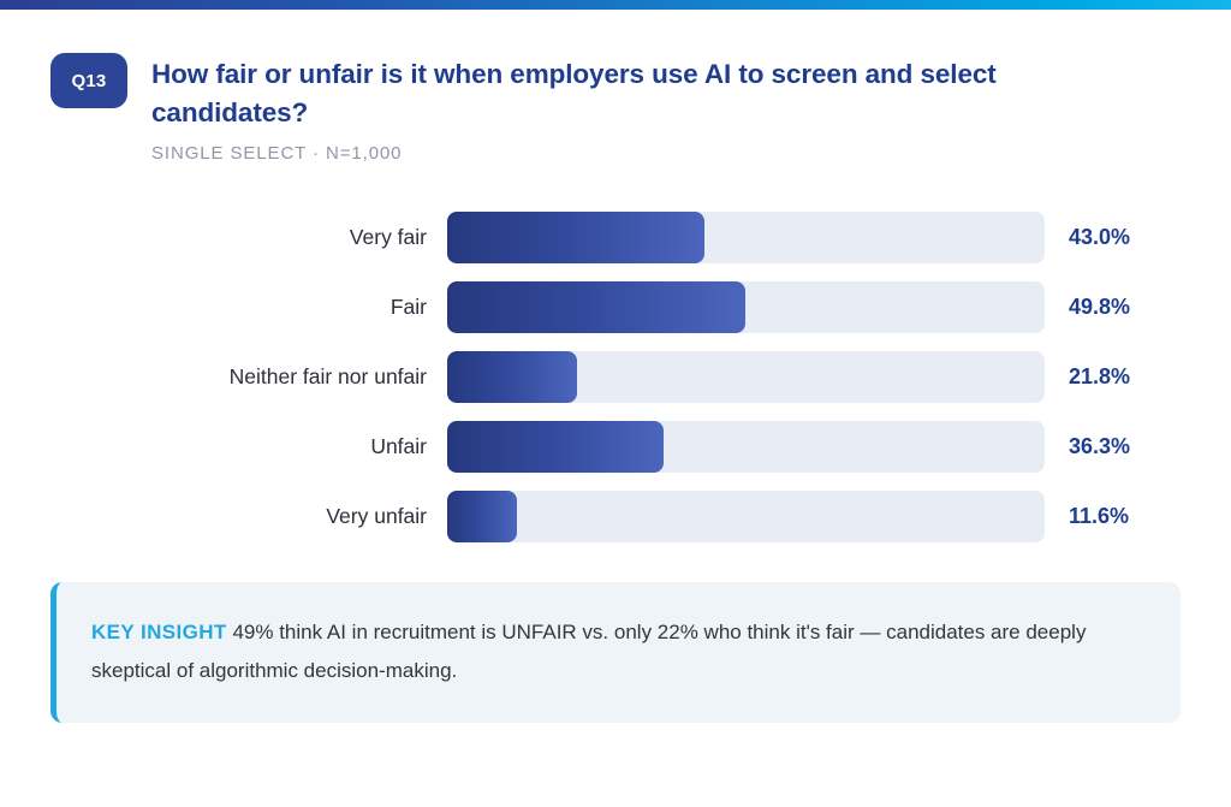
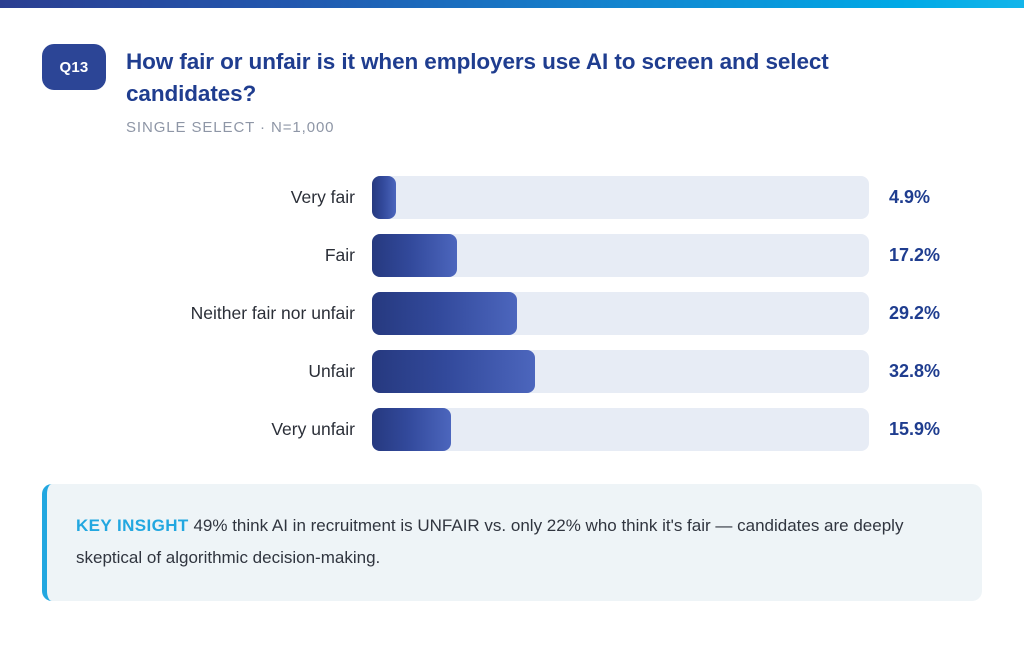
Very fair: 43.0% -> 4.9%
Fair: 49.8% -> 17.2%
Neither fair nor unfair: 21.8% -> 29.2%
Unfair: 36.3% -> 32.8%
Very unfair: 11.6% -> 15.9%
